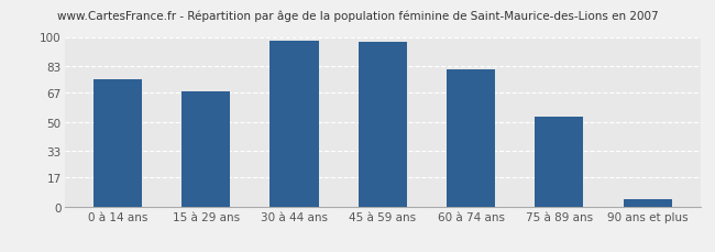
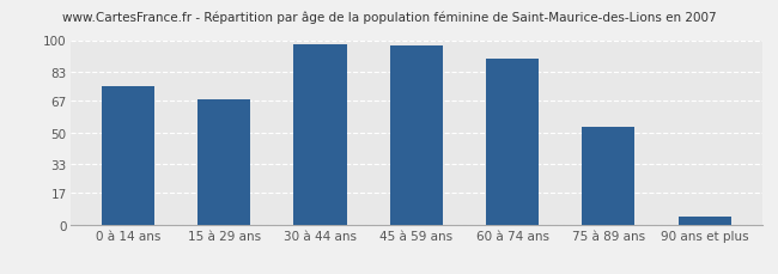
60 à 74 ans: 81 -> 90
